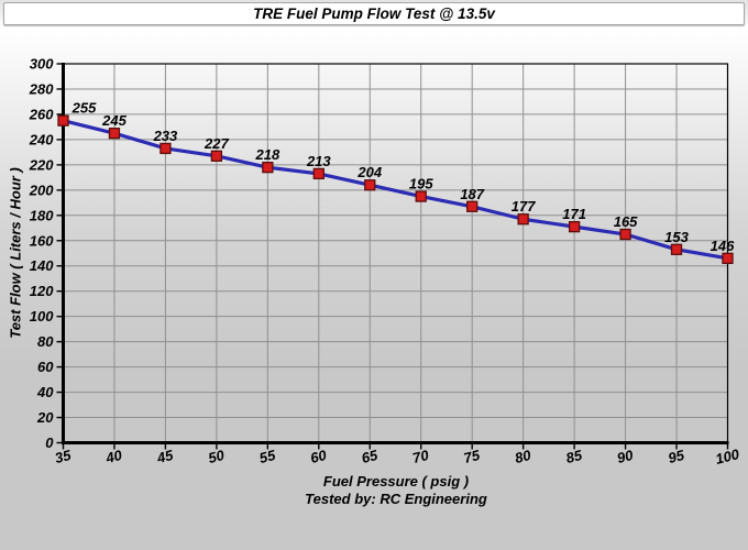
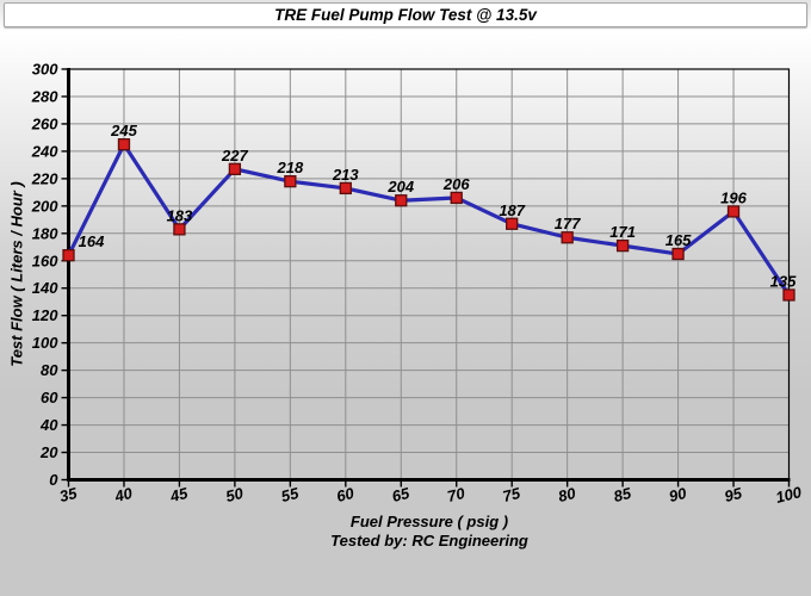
35: 255 -> 164
45: 233 -> 183
70: 195 -> 206
95: 153 -> 196
100: 146 -> 135
